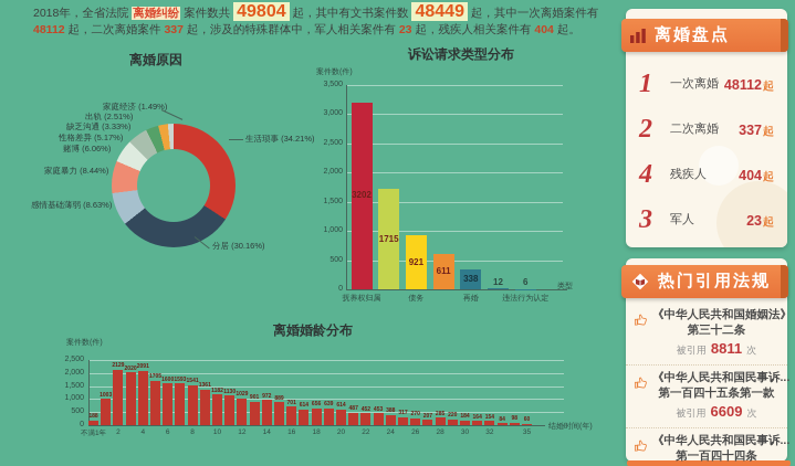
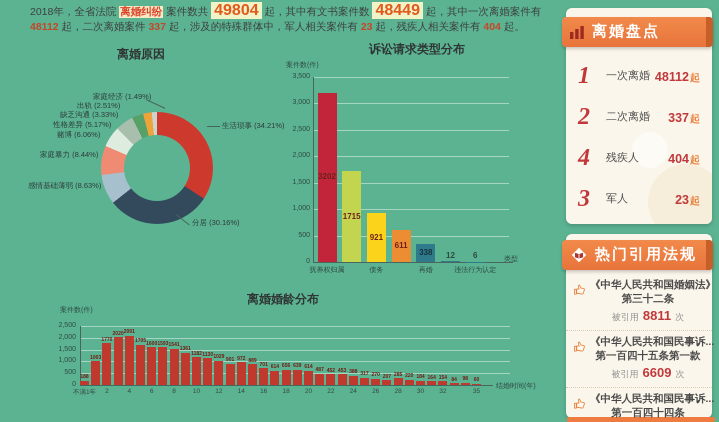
离婚婚龄分布/2: 2129 -> 1770
